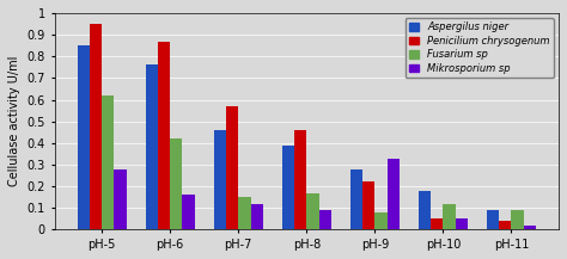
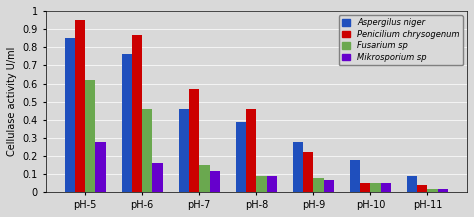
Fusarium sp/pH-6: 0.42 -> 0.46
Fusarium sp/pH-8: 0.17 -> 0.09
Mikrosporium sp/pH-9: 0.33 -> 0.07
Fusarium sp/pH-10: 0.12 -> 0.05
Fusarium sp/pH-11: 0.09 -> 0.02
